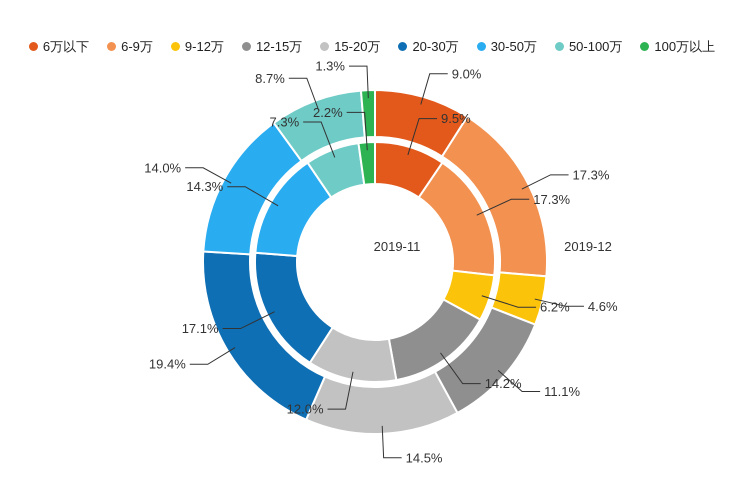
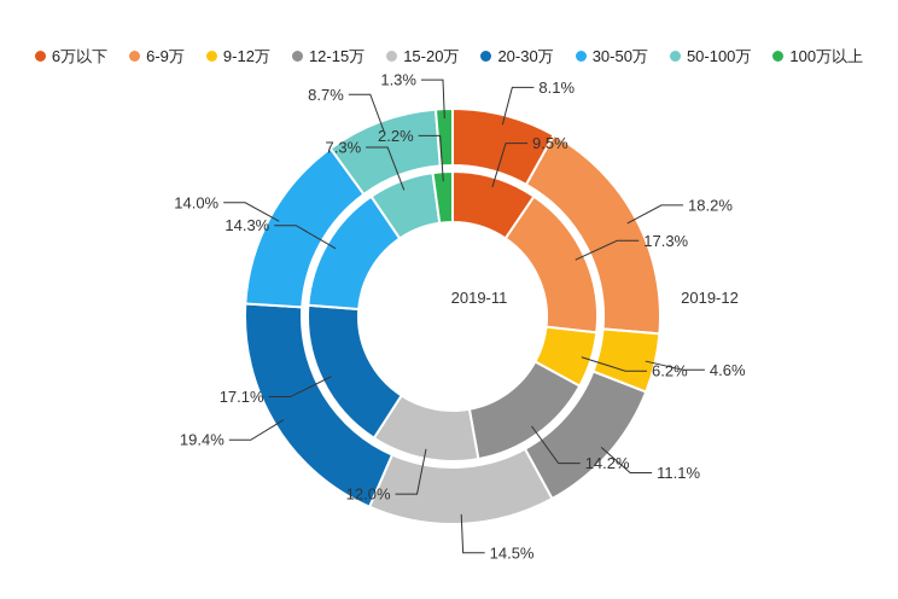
2019-12/6万以下: 9.0% -> 8.1%
2019-12/6-9万: 17.3% -> 18.2%
